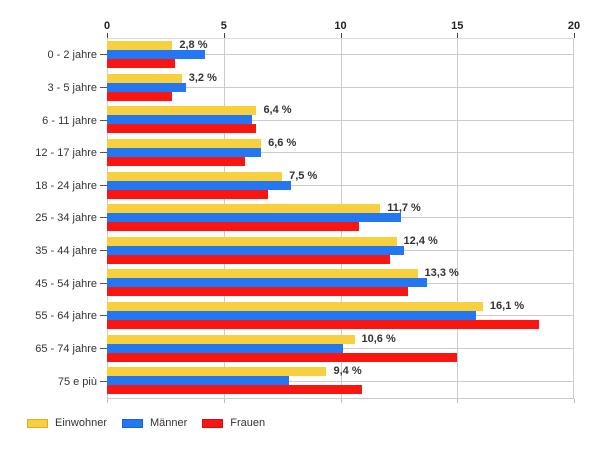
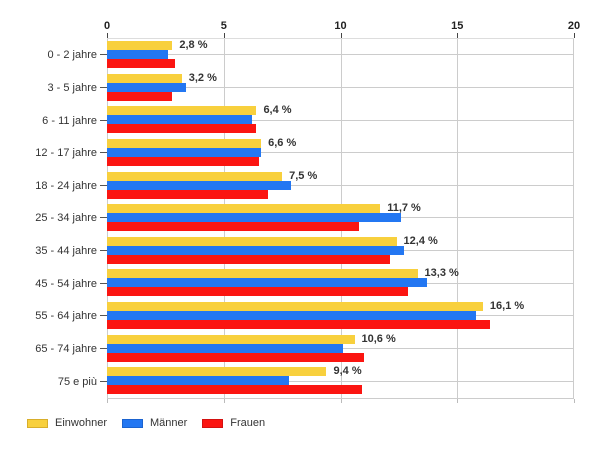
Männer/0 - 2 jahre: 4.2 -> 2.6
Frauen/12 - 17 jahre: 5.9 -> 6.5
Frauen/55 - 64 jahre: 18.5 -> 16.4
Frauen/65 - 74 jahre: 15.0 -> 11.0
